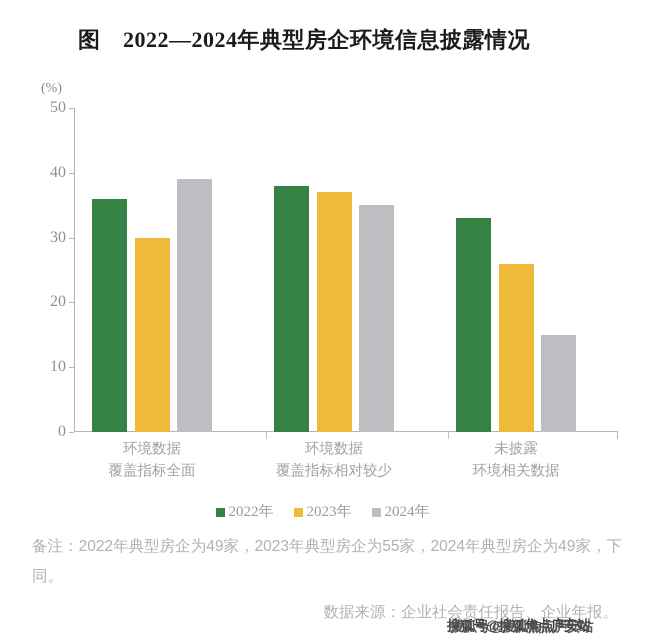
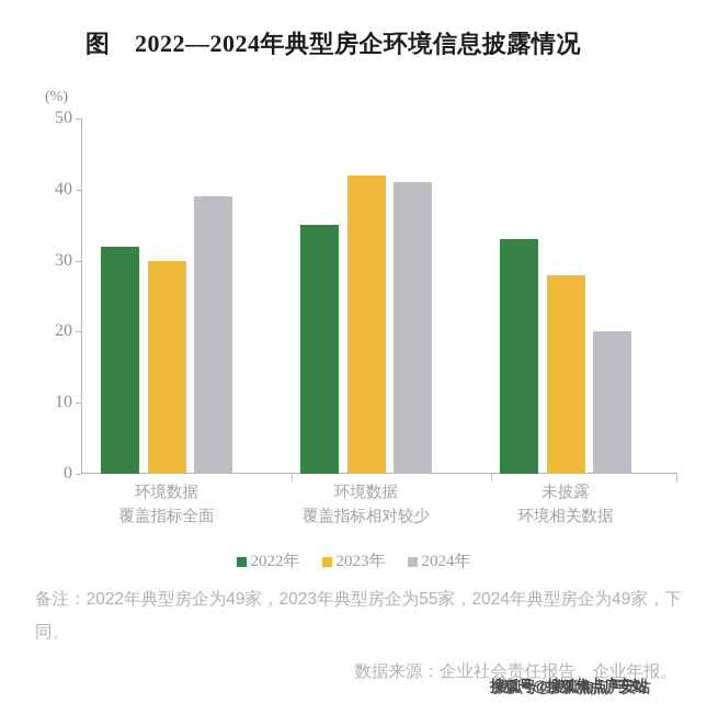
2022年/环境数据覆盖指标全面: 36 -> 32
2022年/环境数据覆盖指标相对较少: 38 -> 35
2023年/环境数据覆盖指标相对较少: 37 -> 42
2024年/环境数据覆盖指标相对较少: 35 -> 41
2023年/未披露环境相关数据: 26 -> 28
2024年/未披露环境相关数据: 15 -> 20
